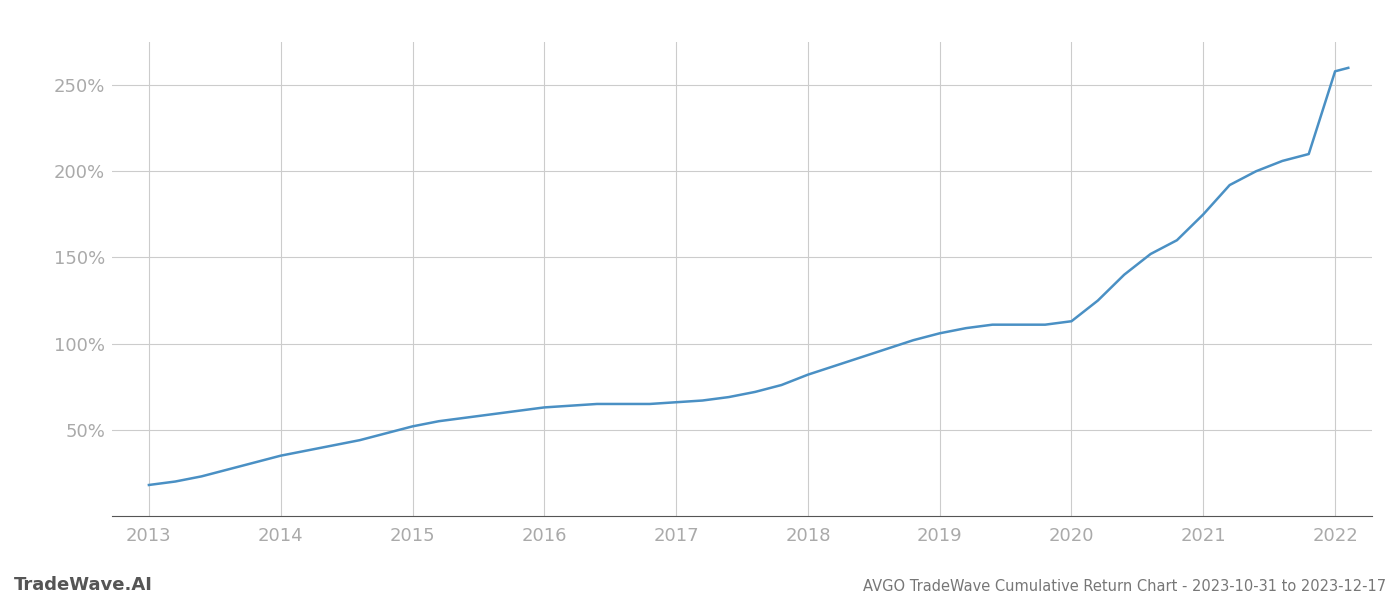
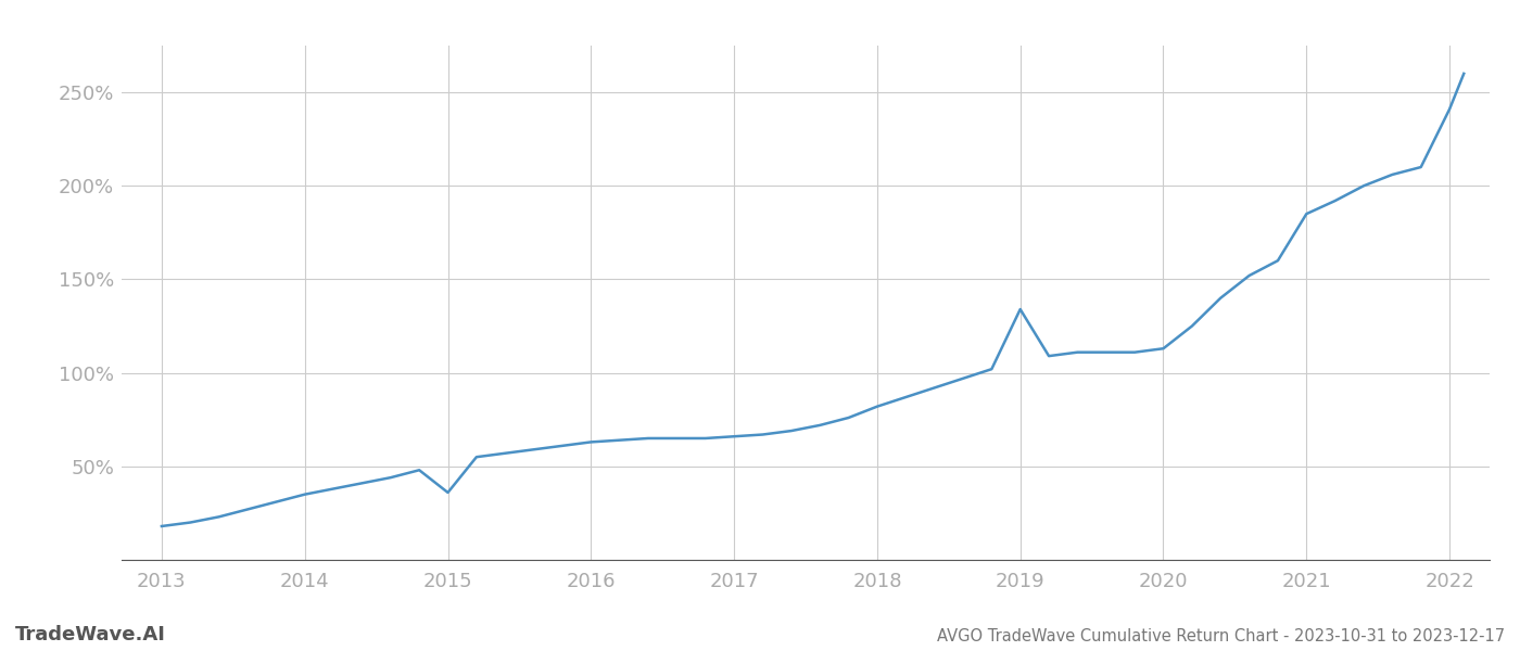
2015: 52% -> 36%
2019: 106% -> 134%
2021: 175% -> 185%
2022: 258% -> 241%
